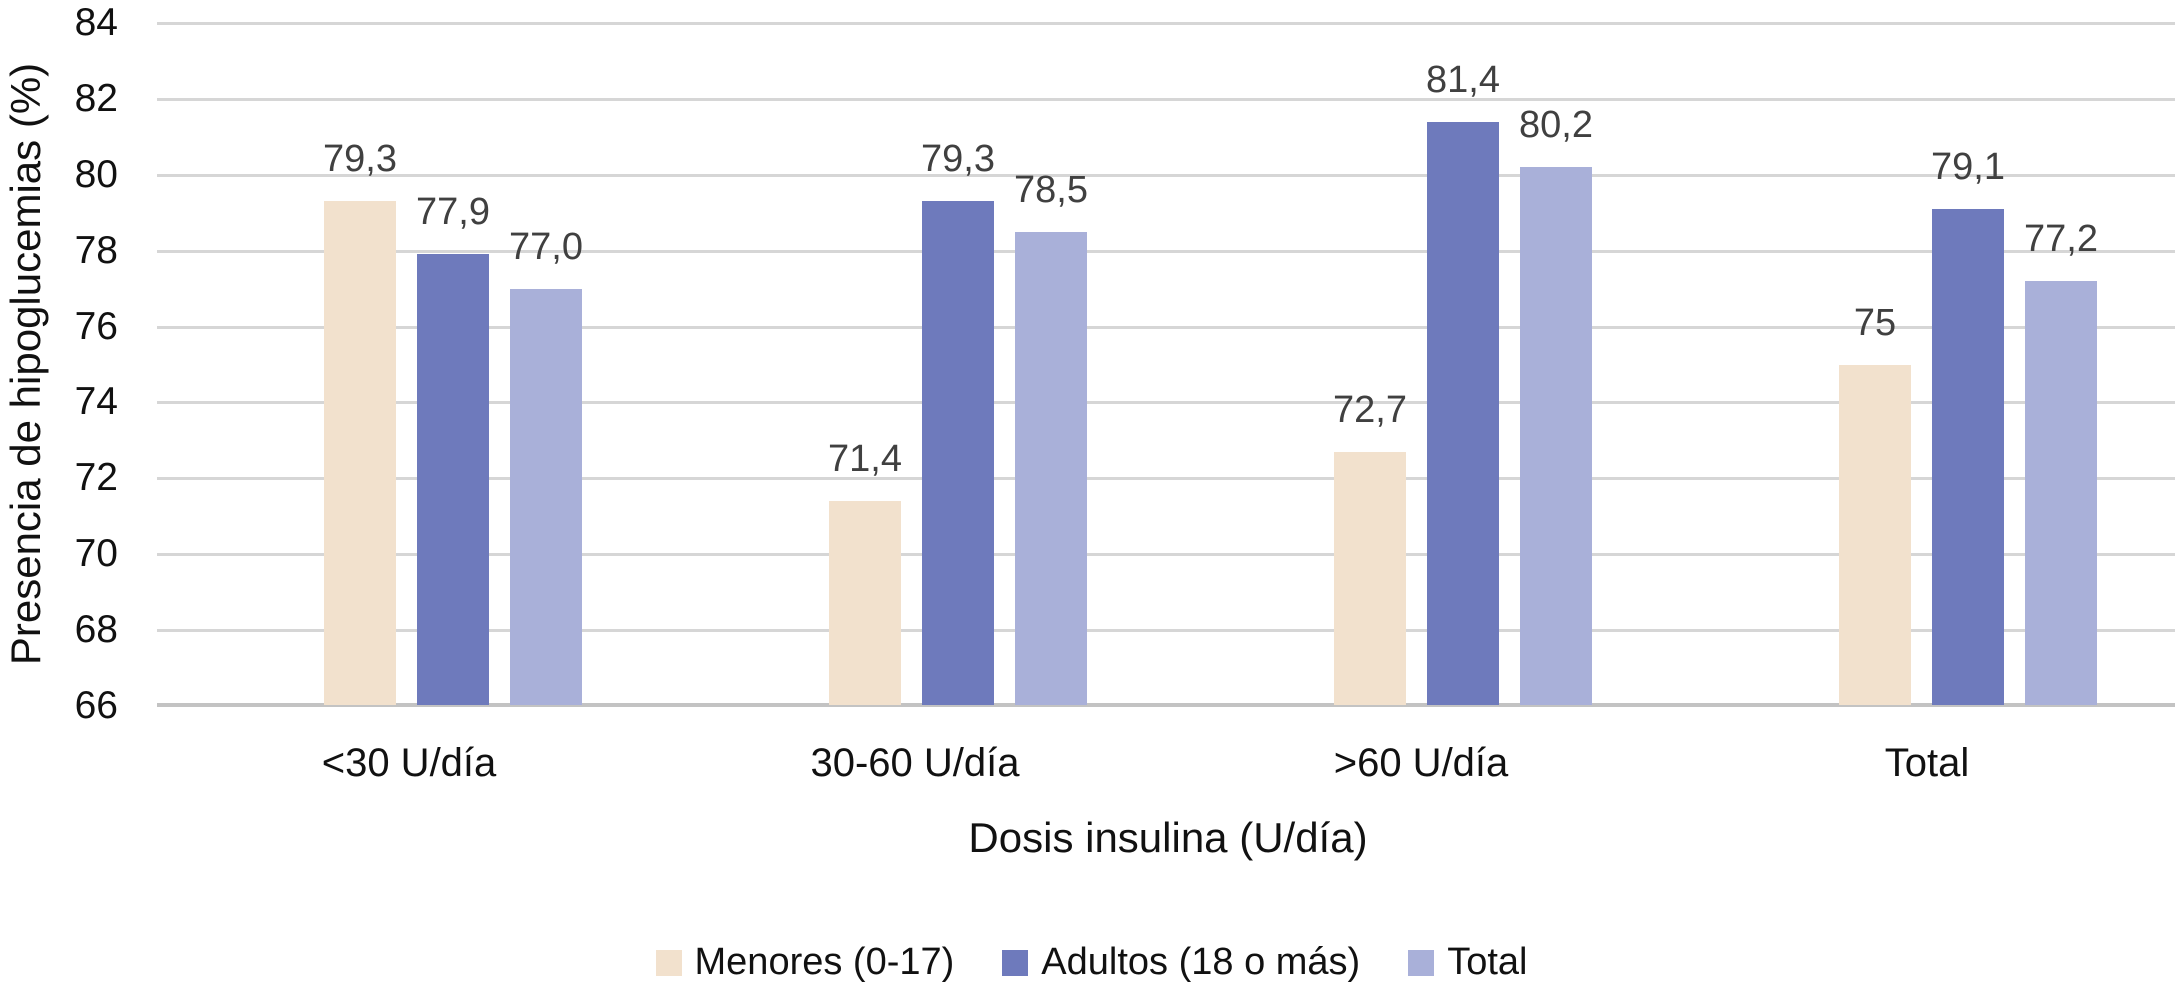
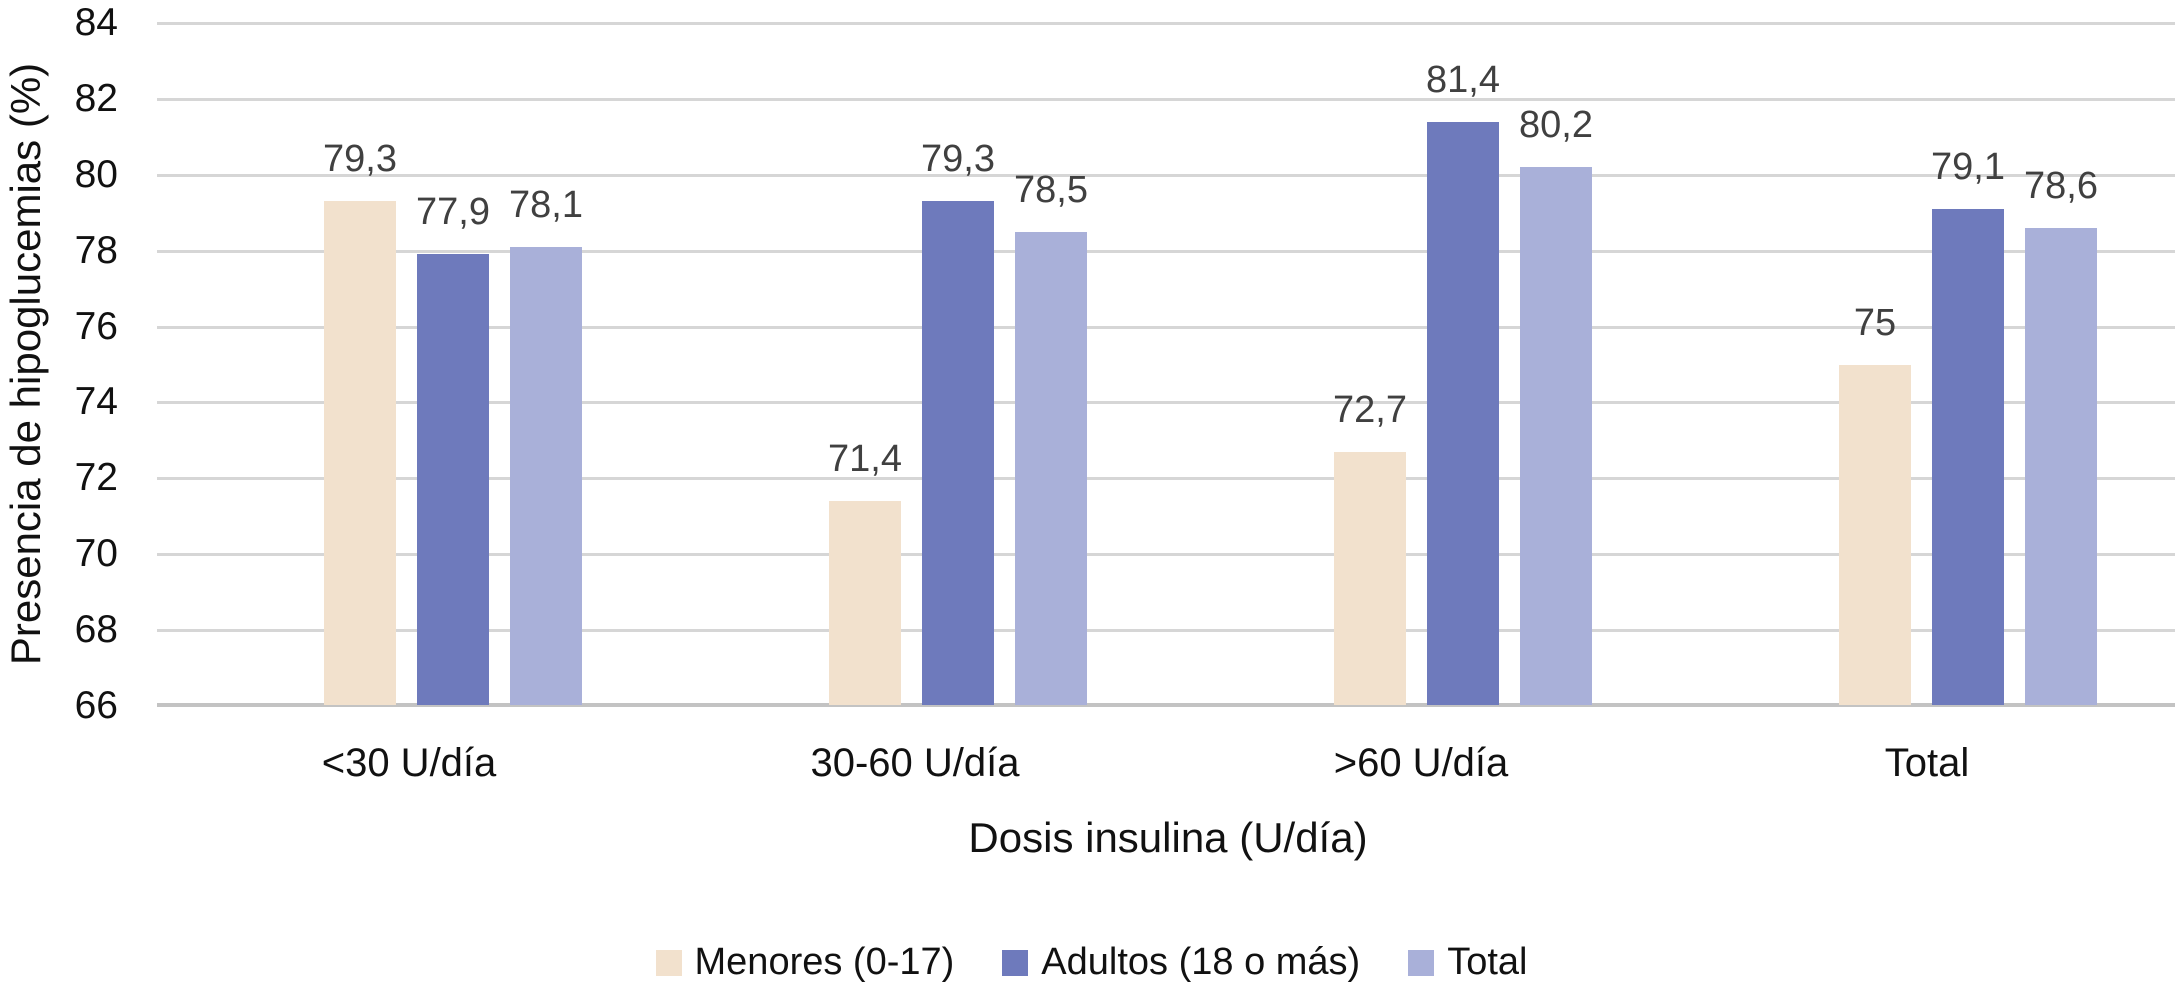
Total/<30 U/día: 77,0 -> 78,1
Total/Total: 77,2 -> 78,6
